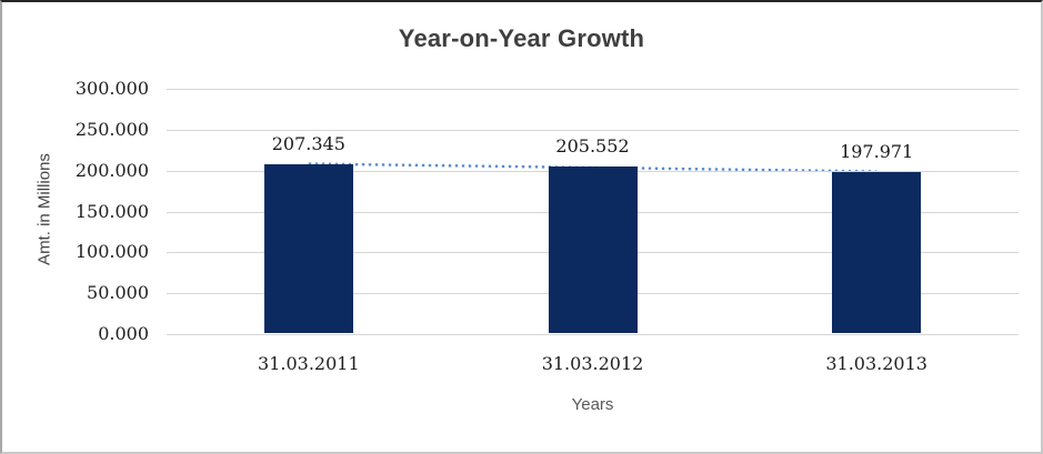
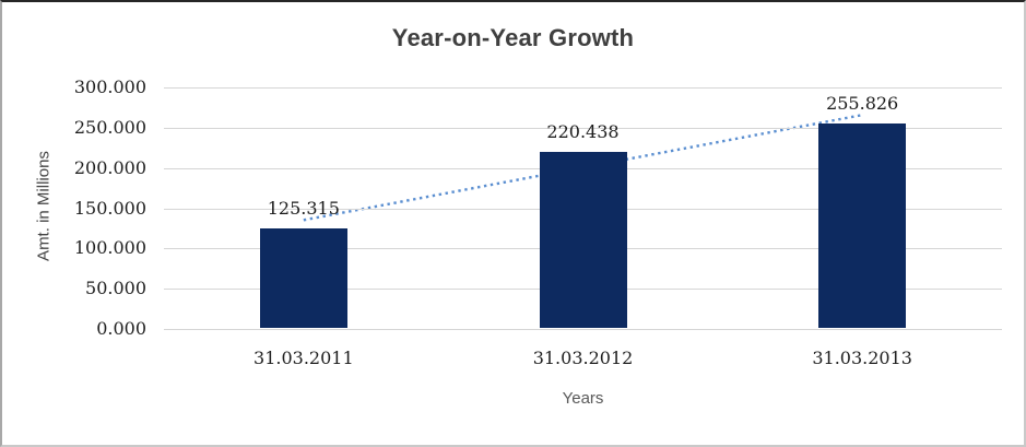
31.03.2011: 207.345 -> 125.315
31.03.2012: 205.552 -> 220.438
31.03.2013: 197.971 -> 255.826
